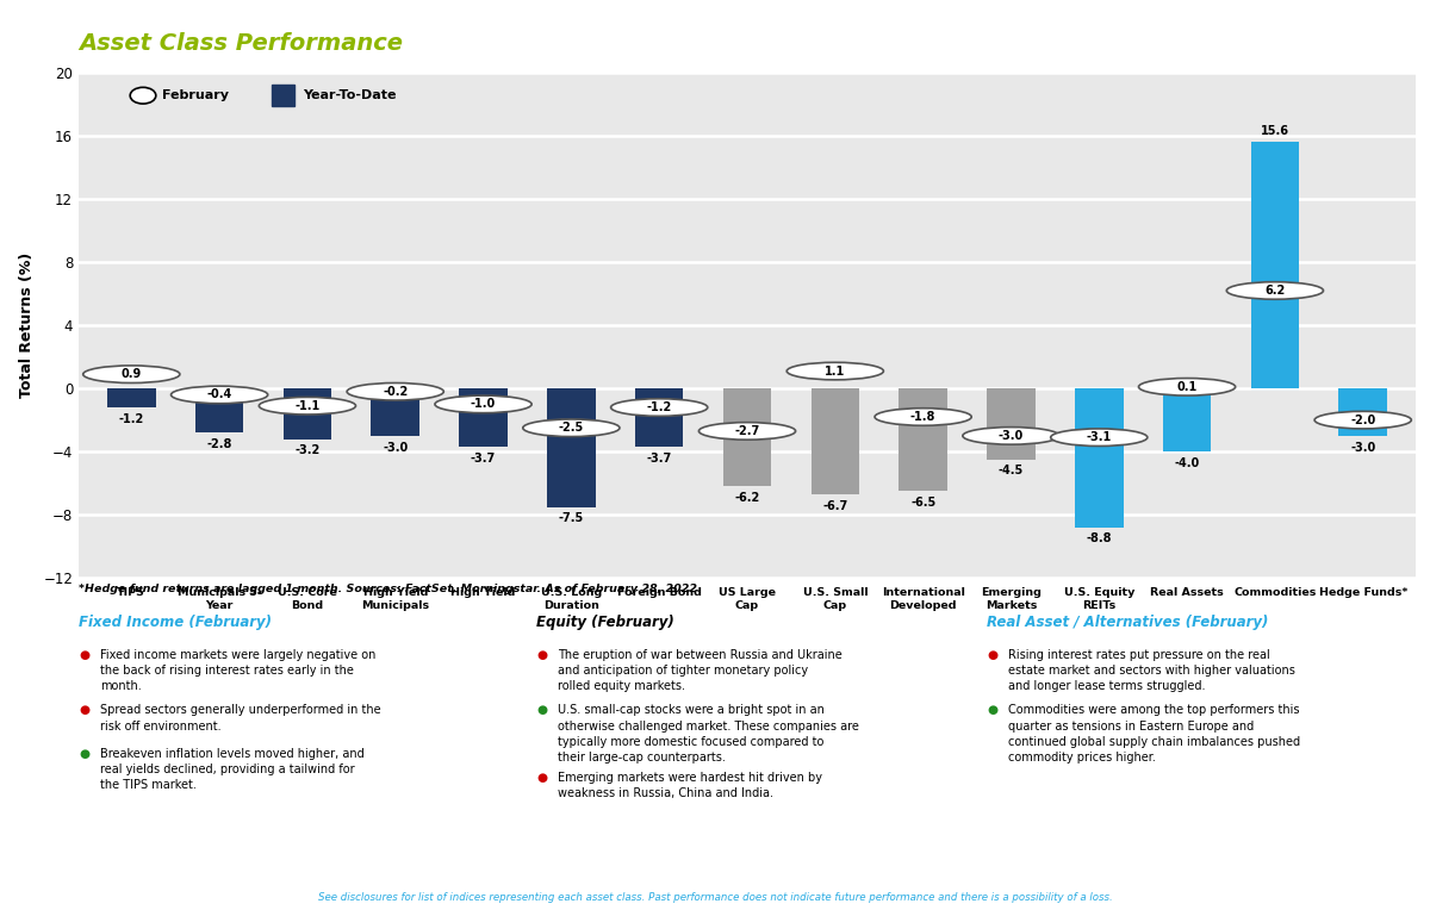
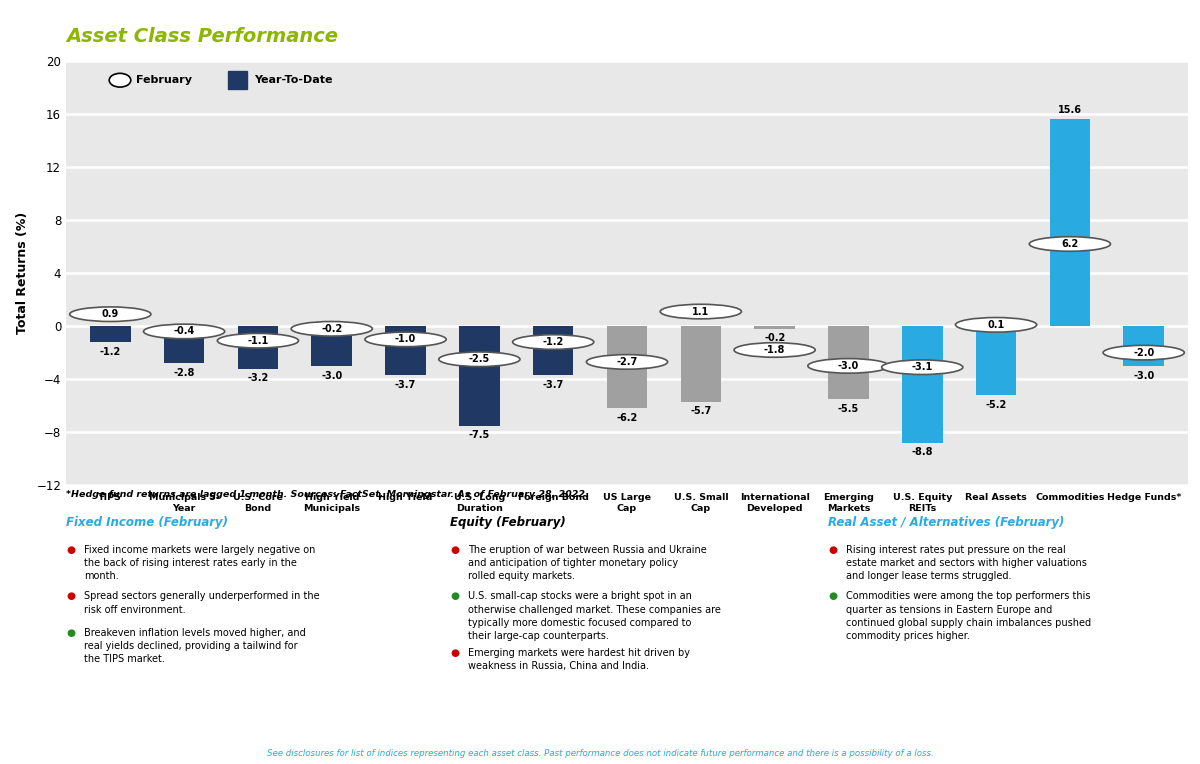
U.S. Small Cap: -6.7 -> -5.7
International Developed: -6.5 -> -0.2
Emerging Markets: -4.5 -> -5.5
Real Assets: -4.0 -> -5.2
